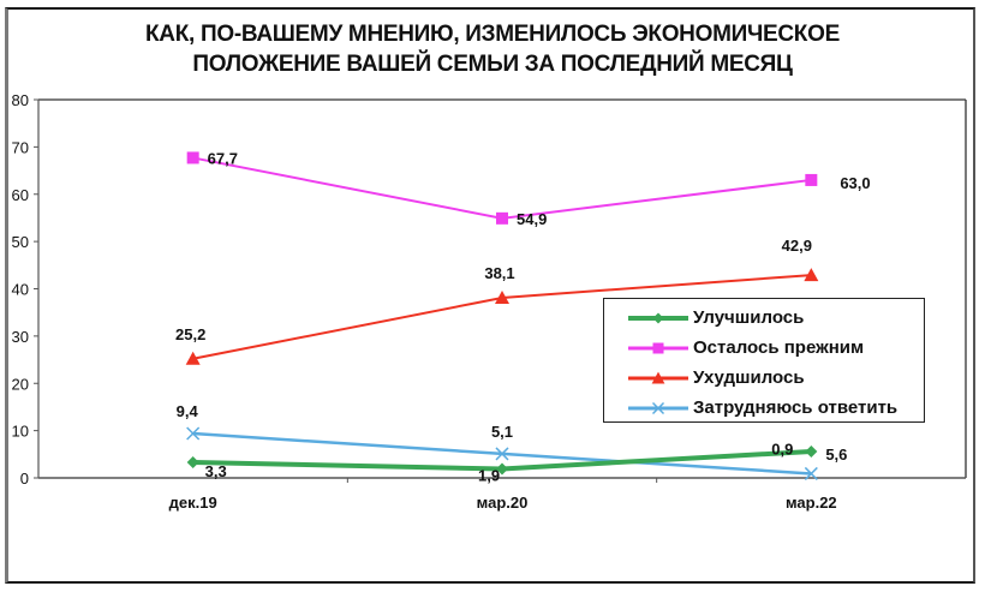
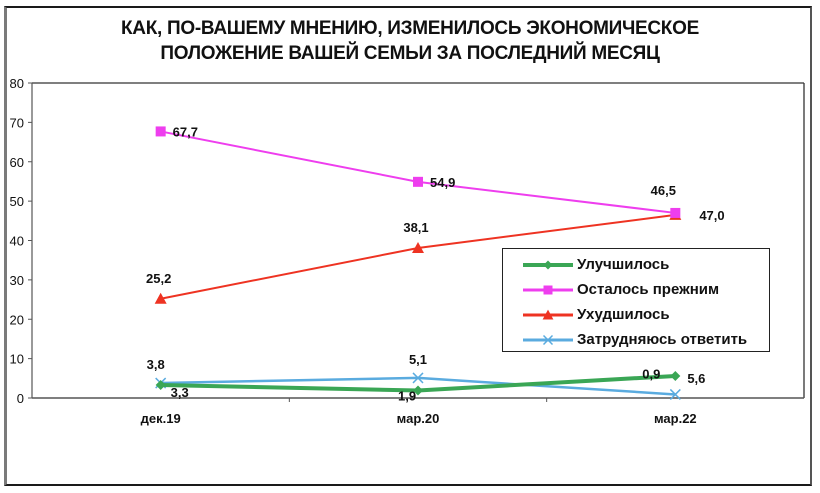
Затрудняюсь ответить/дек.19: 9,4 -> 3,8
Осталось прежним/мар.22: 63,0 -> 47,0
Ухудшилось/мар.22: 42,9 -> 46,5
